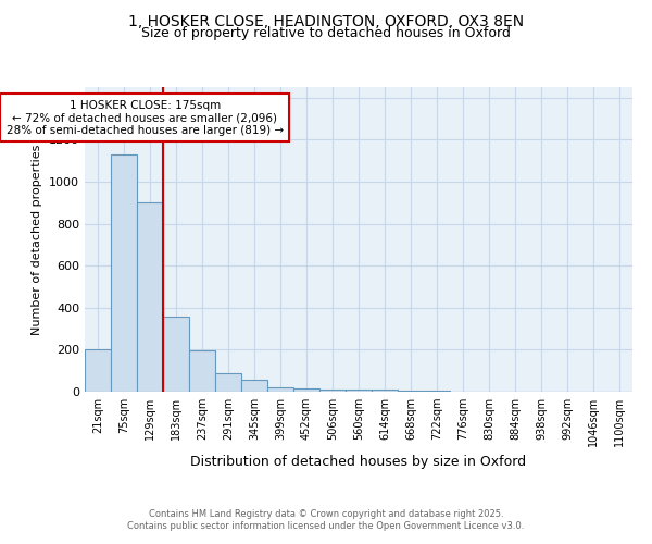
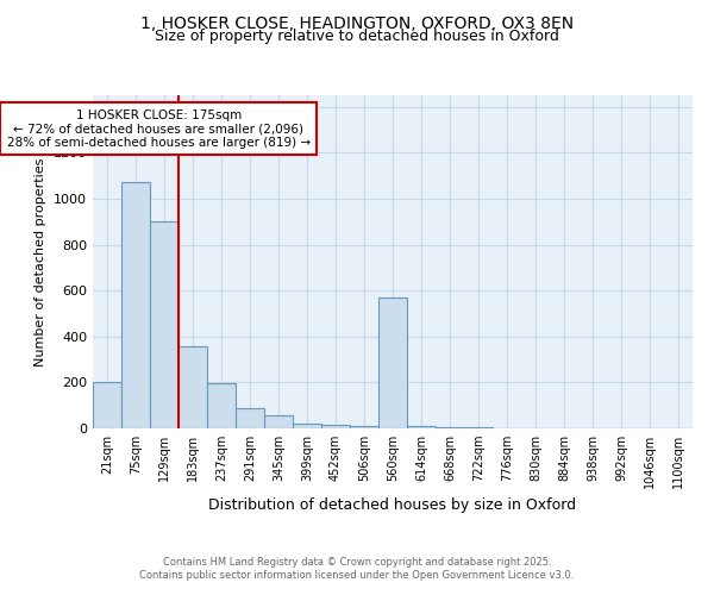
75sqm: 1130 -> 1070
560sqm: 10 -> 570
